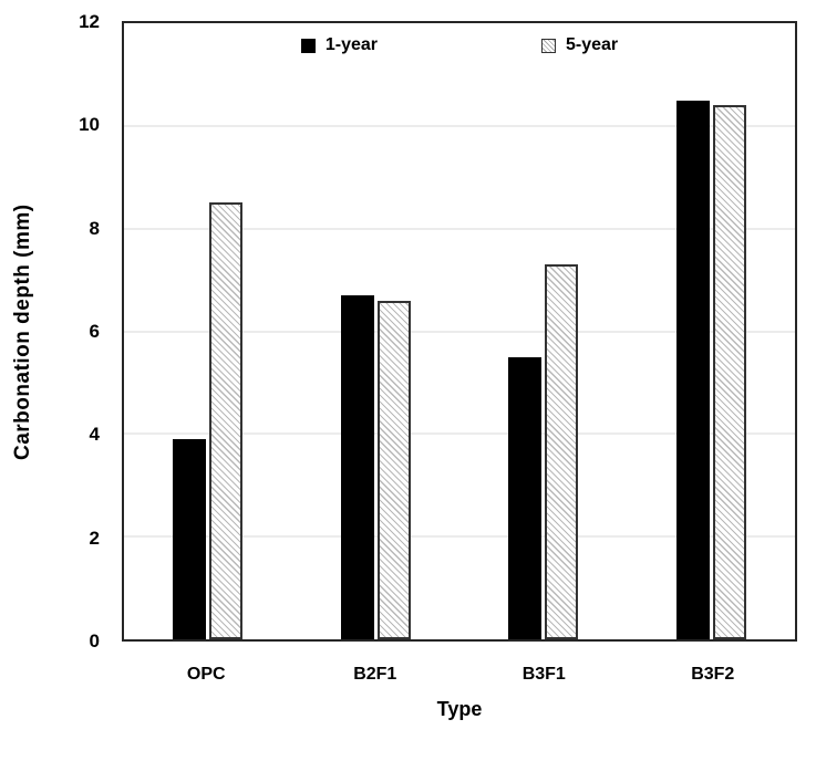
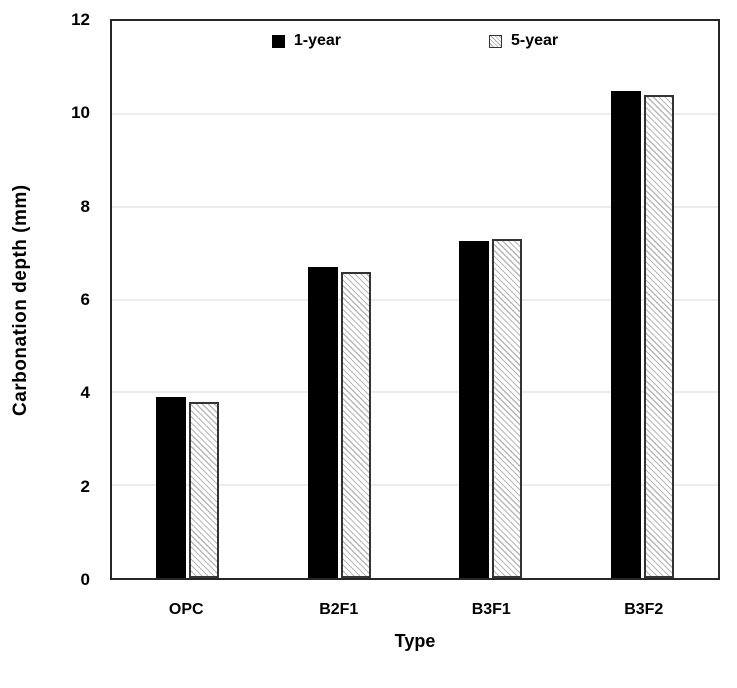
5-year/OPC: 8.5 -> 3.8
1-year/B3F1: 5.5 -> 7.2
